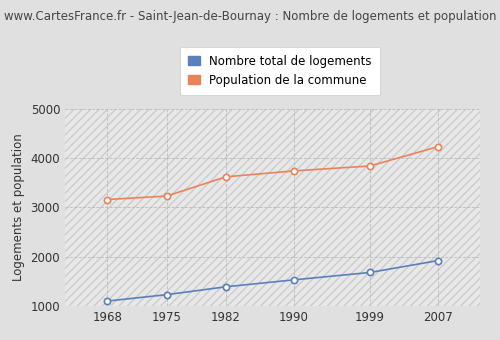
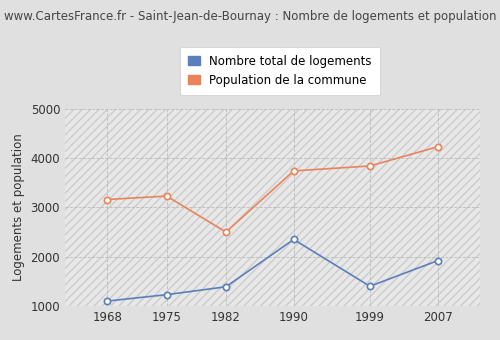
Population de la commune/1982: 3620 -> 2500
Nombre total de logements/1990: 1530 -> 2350
Nombre total de logements/1999: 1680 -> 1400
